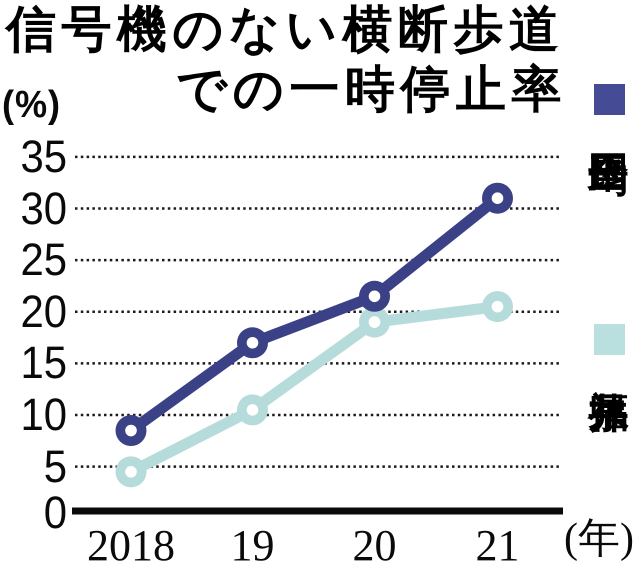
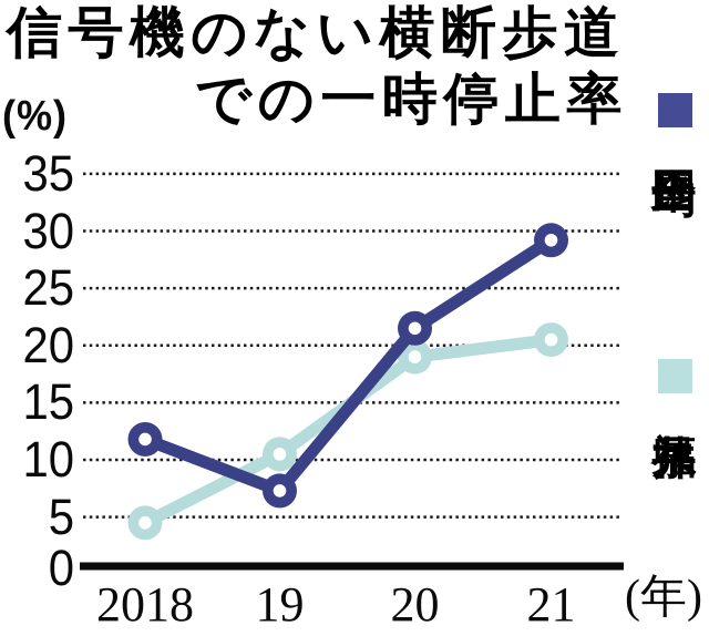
全国平均/2018: 8.5 -> 11.8
全国平均/19: 17.0 -> 7.3
全国平均/21: 31.0 -> 29.2
